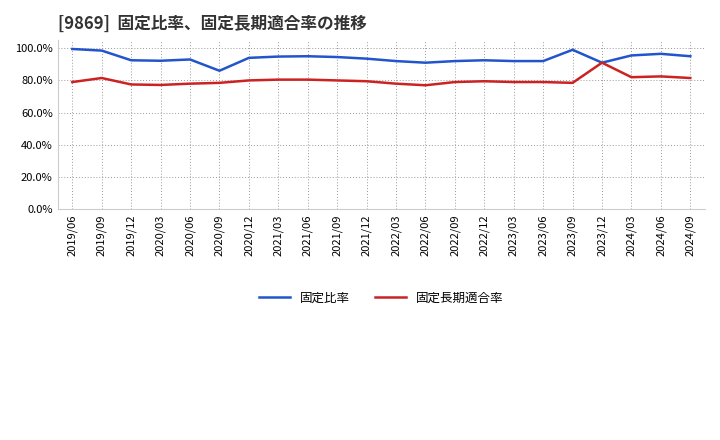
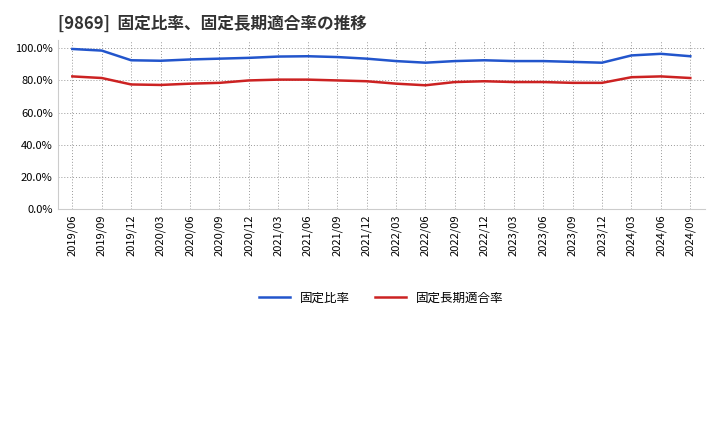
固定長期適合率/2019/06: 79% -> 82%
固定比率/2020/09: 86% -> 94%
固定比率/2023/09: 99% -> 92%
固定長期適合率/2023/12: 91% -> 78%
